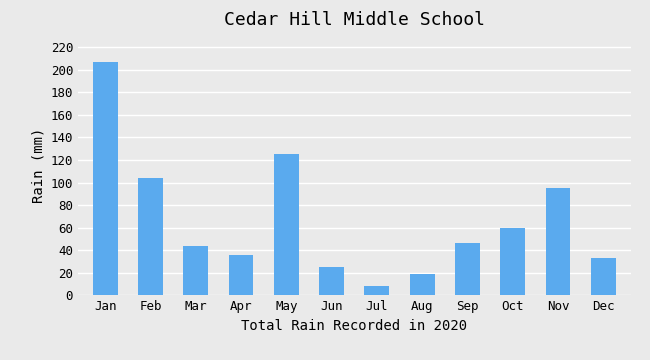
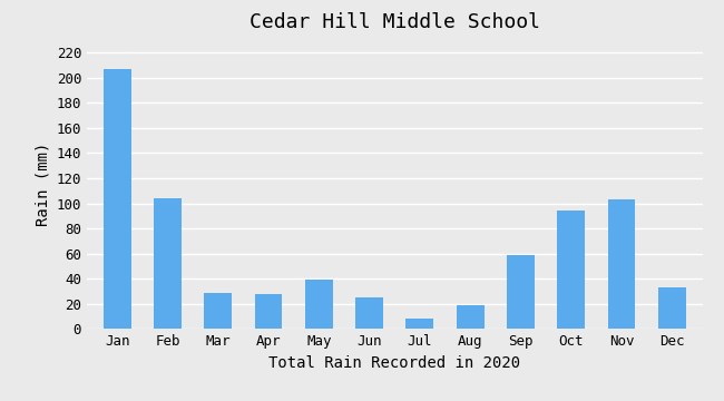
Mar: 44 -> 29
Apr: 36 -> 28
May: 125 -> 39
Sep: 46 -> 59
Oct: 60 -> 94
Nov: 95 -> 103
